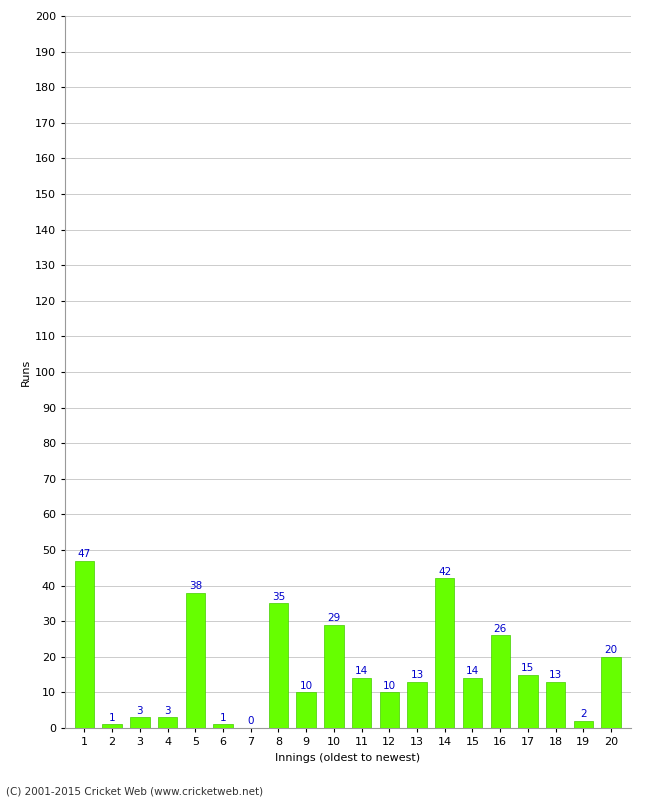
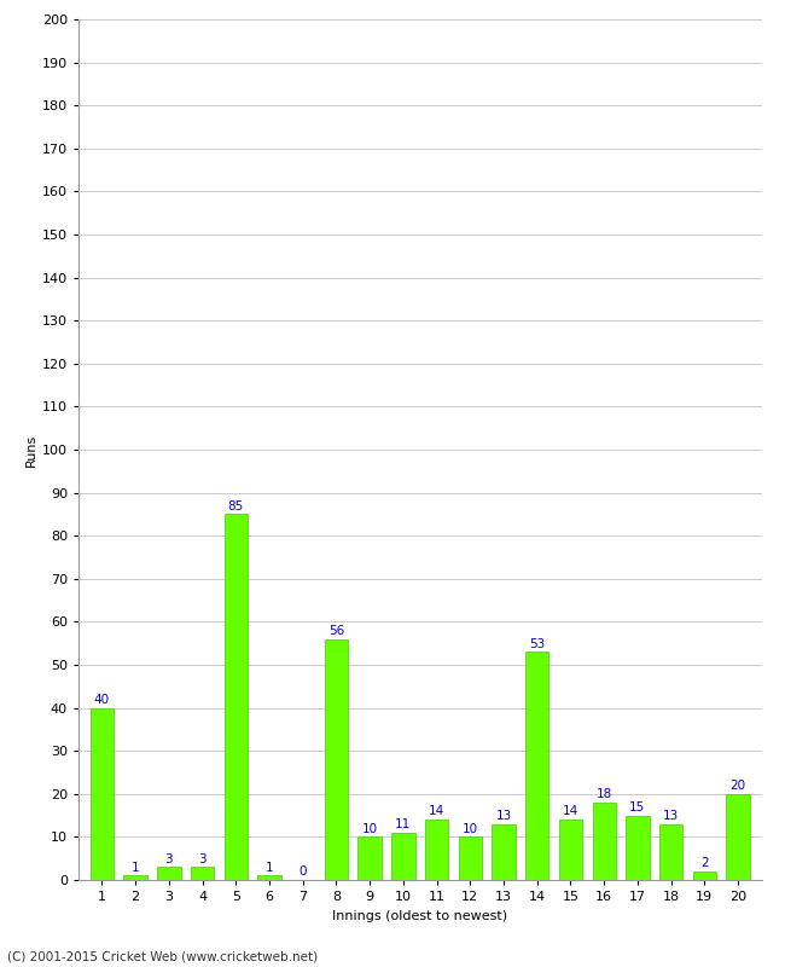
1: 47 -> 40
5: 38 -> 85
8: 35 -> 56
10: 29 -> 11
14: 42 -> 53
16: 26 -> 18
